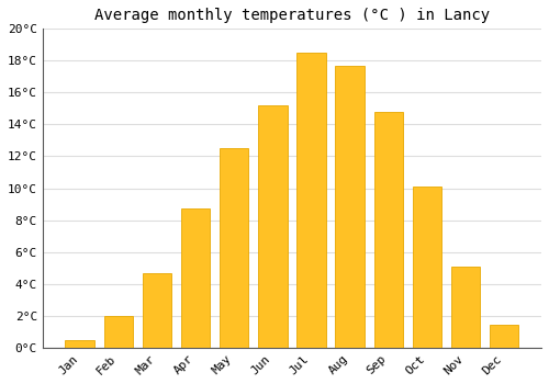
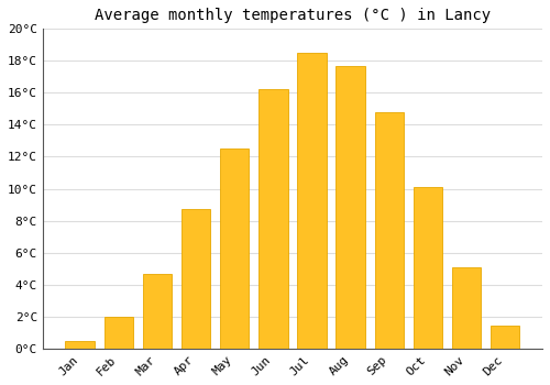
Jun: 15.2°C -> 16.2°C
